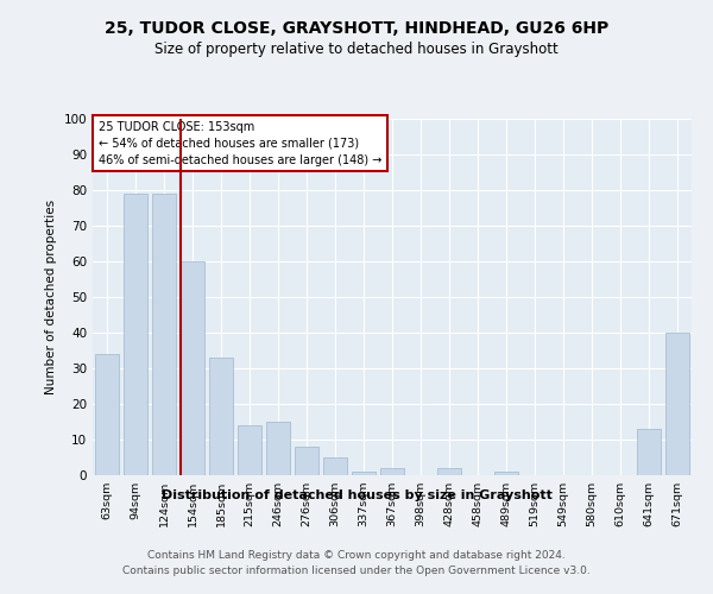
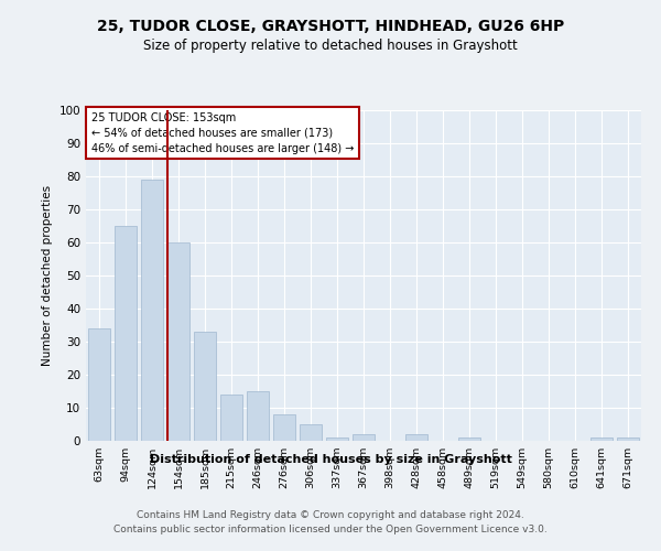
94sqm: 79 -> 65
641sqm: 13 -> 1
671sqm: 40 -> 1
